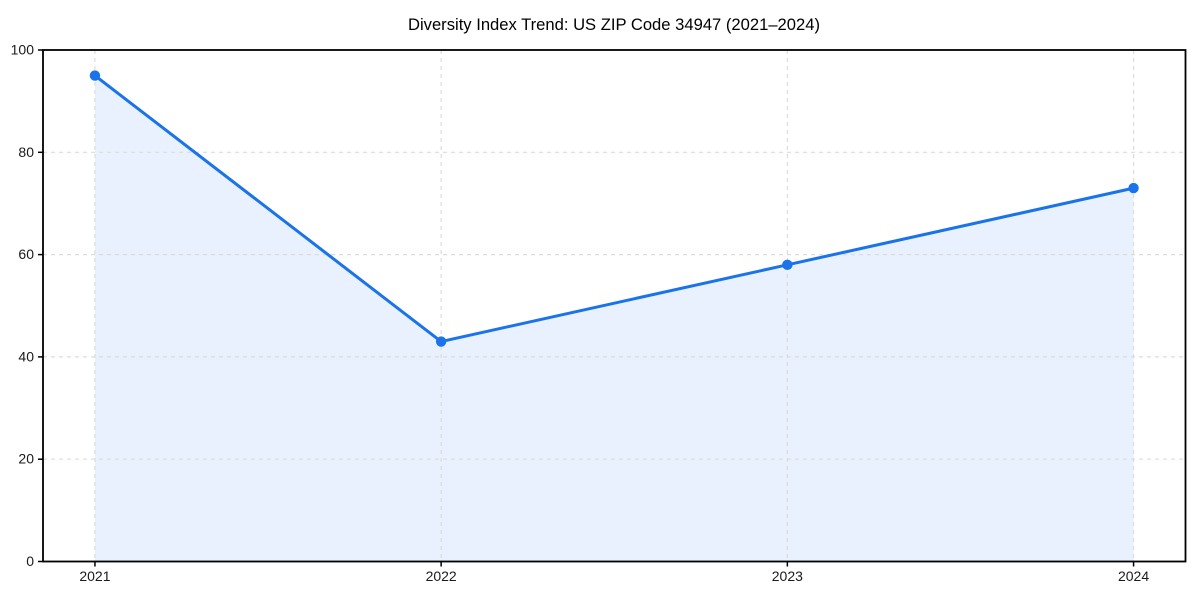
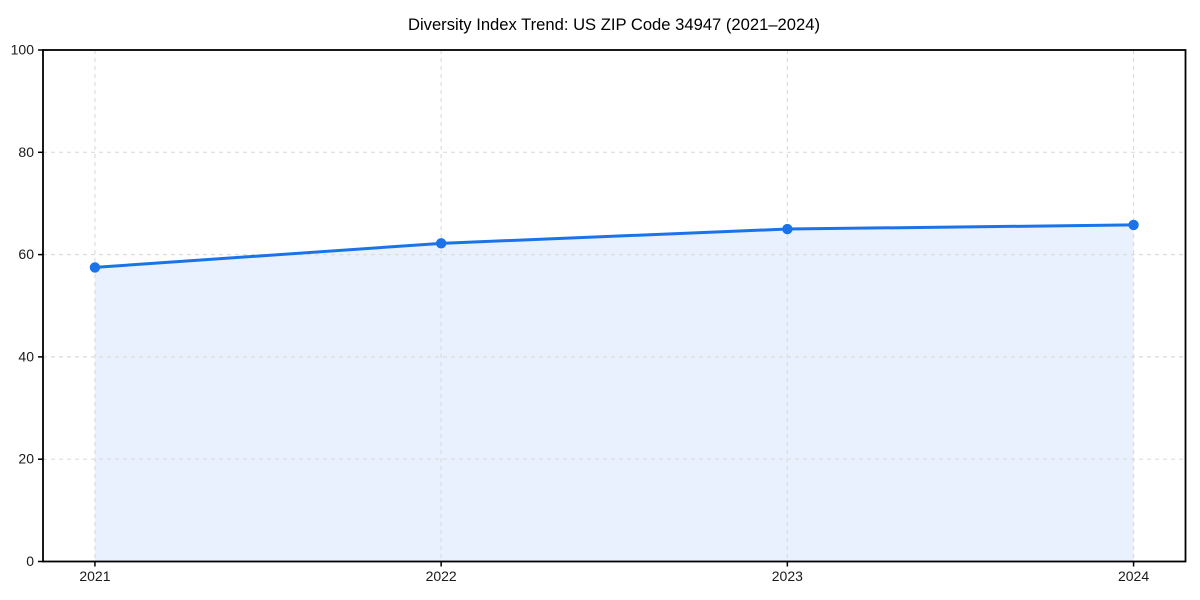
2021: 95 -> 58
2022: 43 -> 62
2023: 58 -> 65
2024: 73 -> 66
